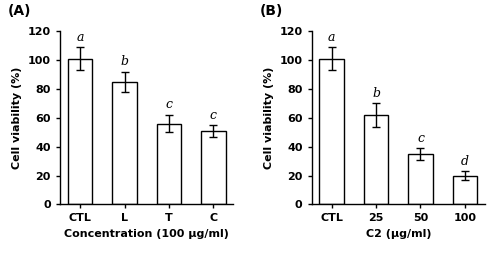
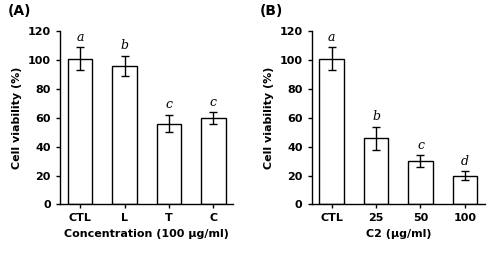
L: 85 -> 96
C: 51 -> 60
25: 62 -> 46
50: 35 -> 30
